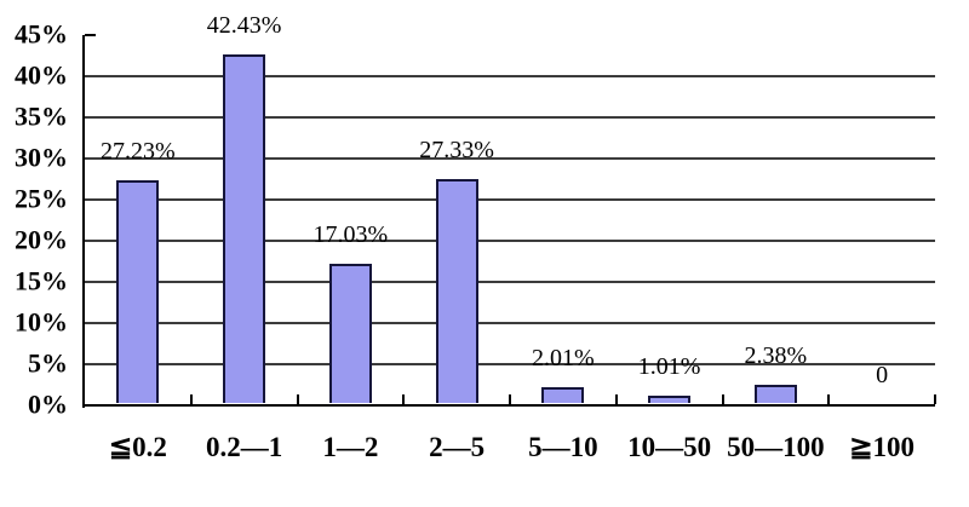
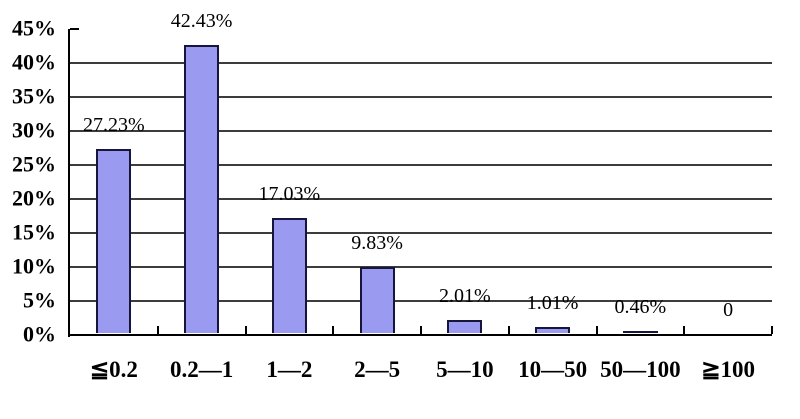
2—5: 27.33% -> 9.83%
50—100: 2.38% -> 0.46%
